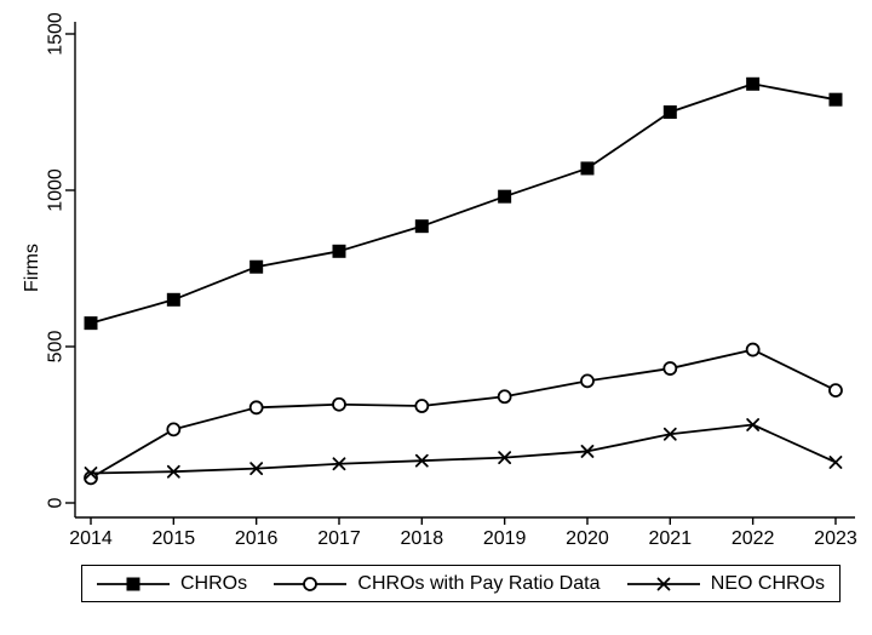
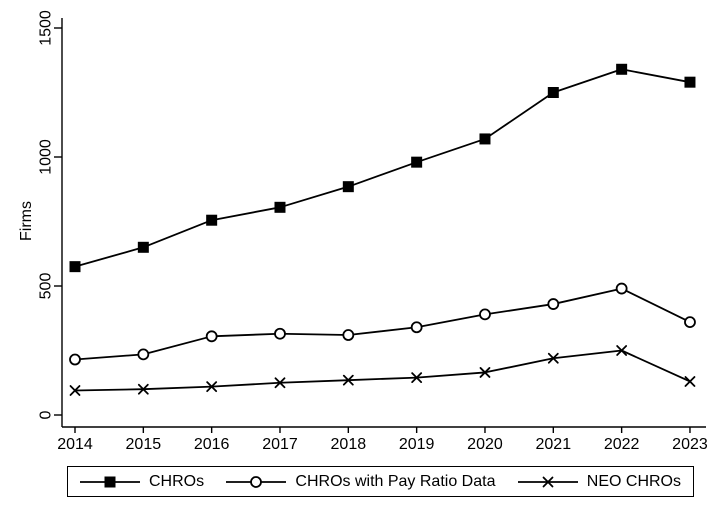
CHROs with Pay Ratio Data/2014: 80 -> 220
